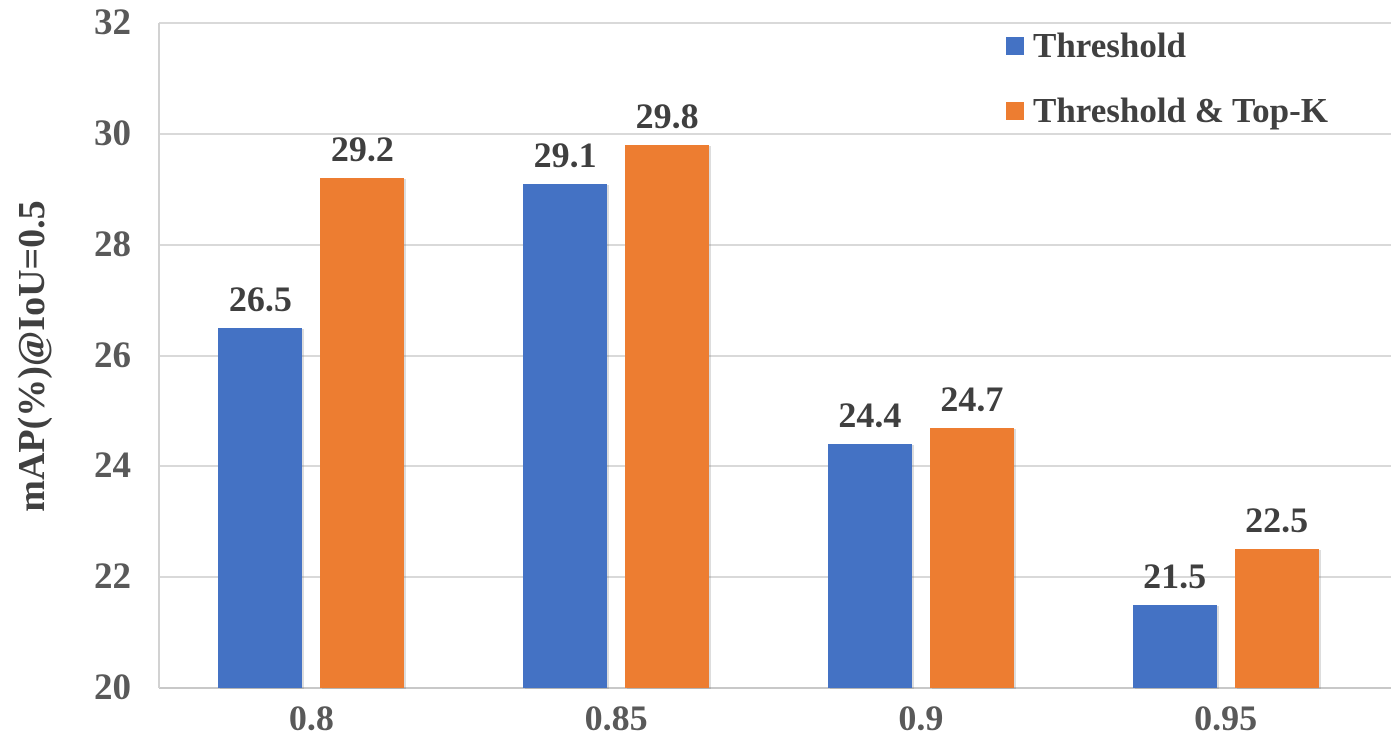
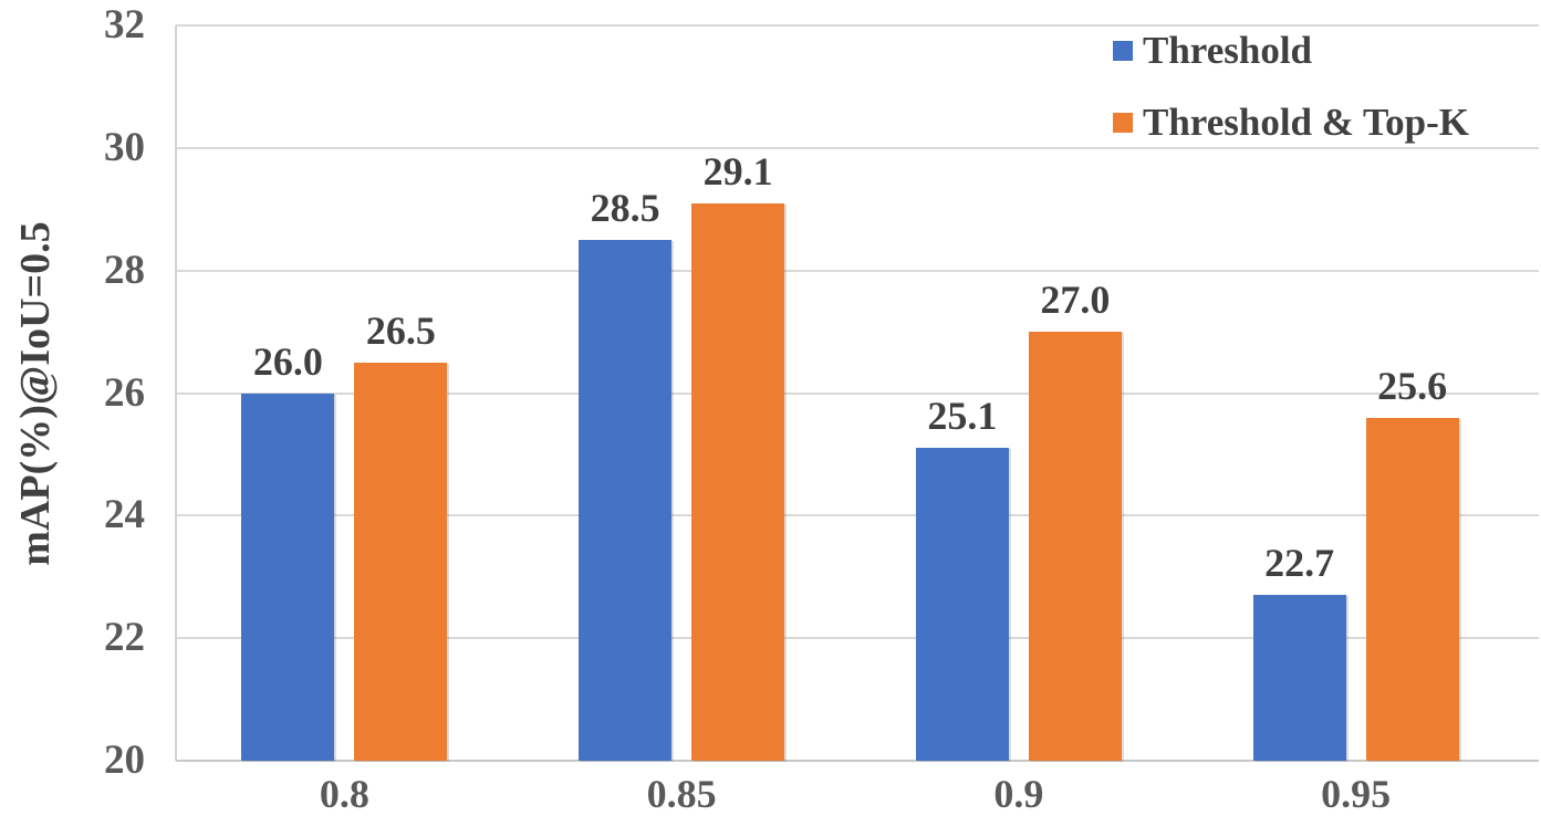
Threshold/0.8: 26.5 -> 26.0
Threshold & Top-K/0.8: 29.2 -> 26.5
Threshold/0.85: 29.1 -> 28.5
Threshold & Top-K/0.85: 29.8 -> 29.1
Threshold/0.9: 24.4 -> 25.1
Threshold & Top-K/0.9: 24.7 -> 27.0
Threshold/0.95: 21.5 -> 22.7
Threshold & Top-K/0.95: 22.5 -> 25.6
